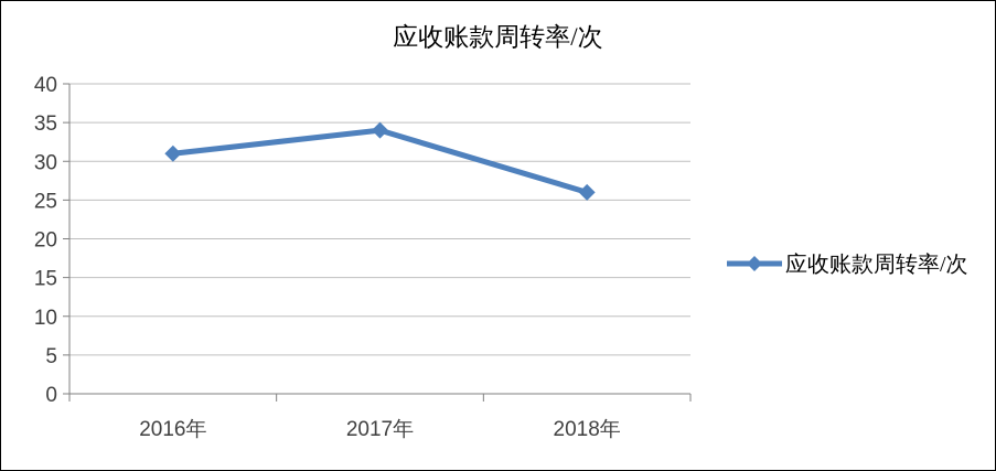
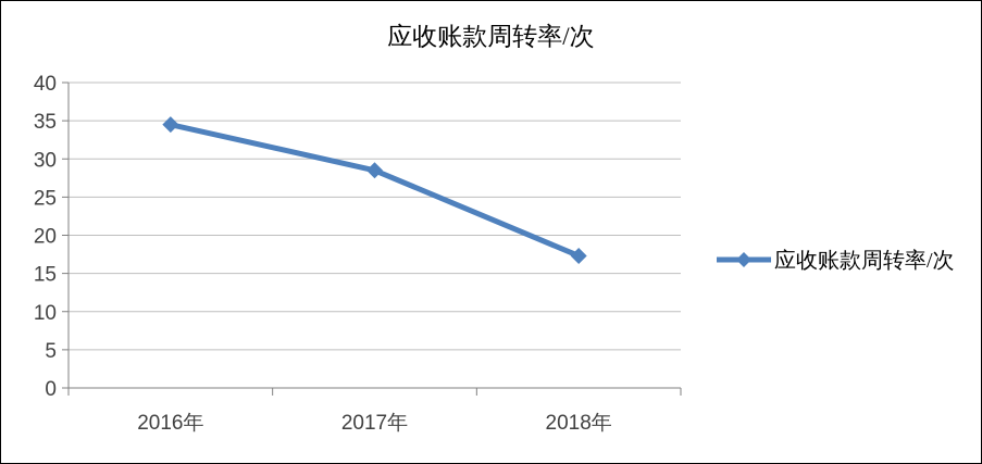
2016年: 31 -> 34
2017年: 34 -> 28
2018年: 26 -> 17
